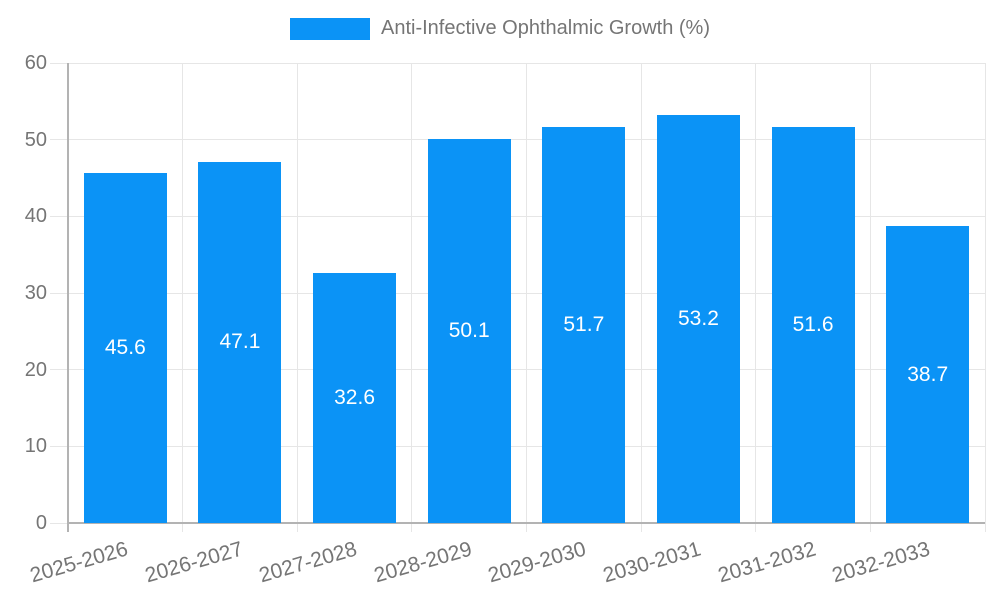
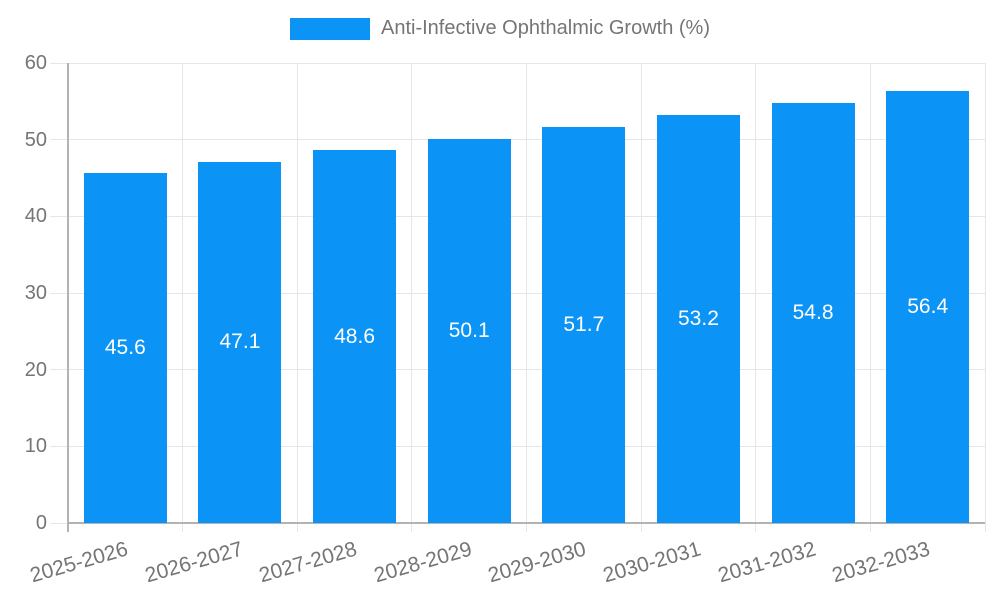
2027-2028: 32.6 -> 48.6
2031-2032: 51.6 -> 54.8
2032-2033: 38.7 -> 56.4
